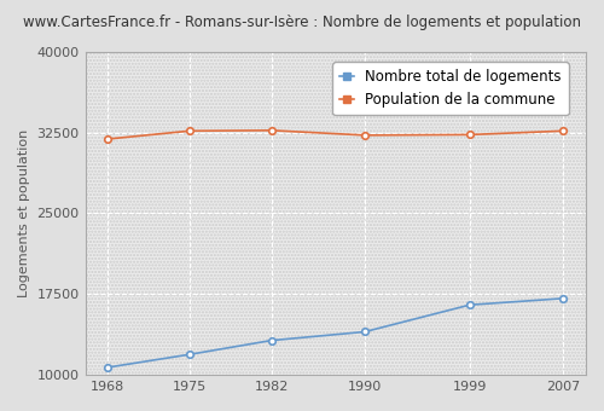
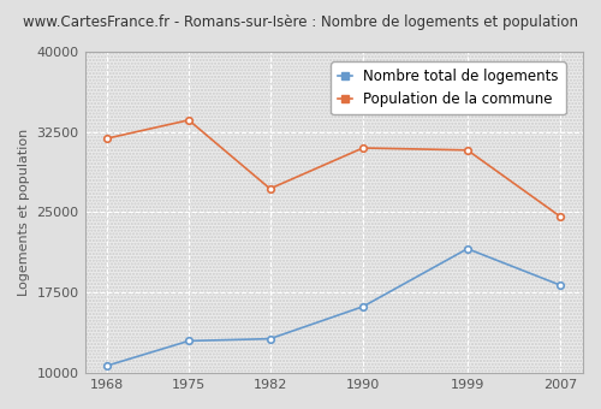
Nombre total de logements/1975: 11900 -> 13000
Population de la commune/1975: 32600 -> 33600
Population de la commune/1982: 32700 -> 27200
Nombre total de logements/1990: 14000 -> 16200
Population de la commune/1990: 32200 -> 31000
Nombre total de logements/1999: 16500 -> 21600
Population de la commune/1999: 32300 -> 30800
Nombre total de logements/2007: 17100 -> 18200
Population de la commune/2007: 32600 -> 24600
